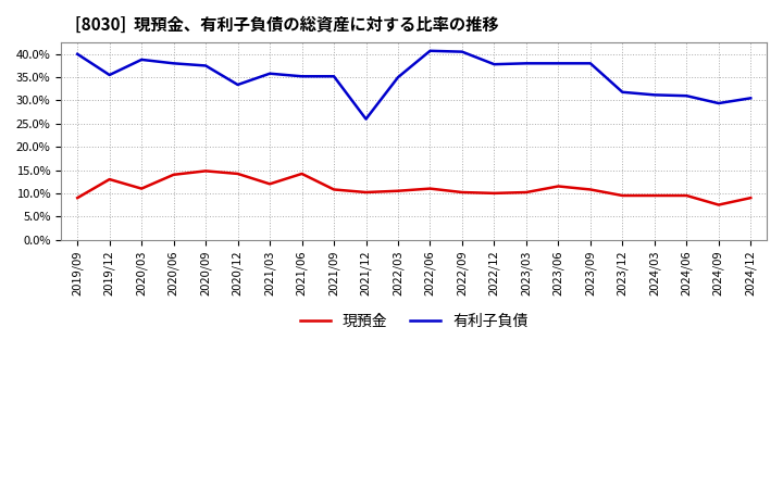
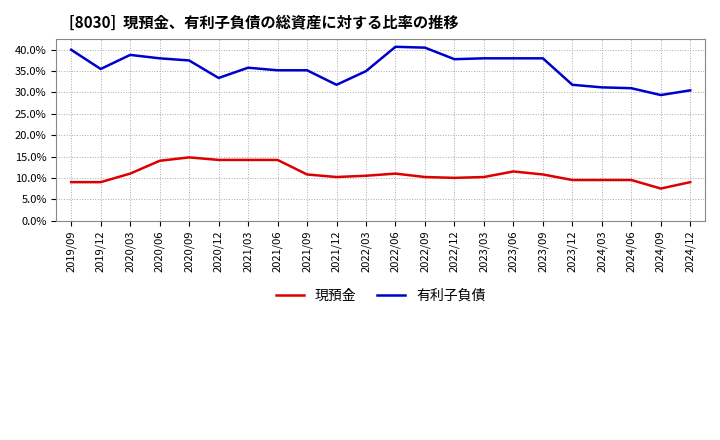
現預金/2019/12: 13.0% -> 9.0%
現預金/2021/03: 12.0% -> 14.2%
有利子負債/2021/12: 26.0% -> 31.8%
